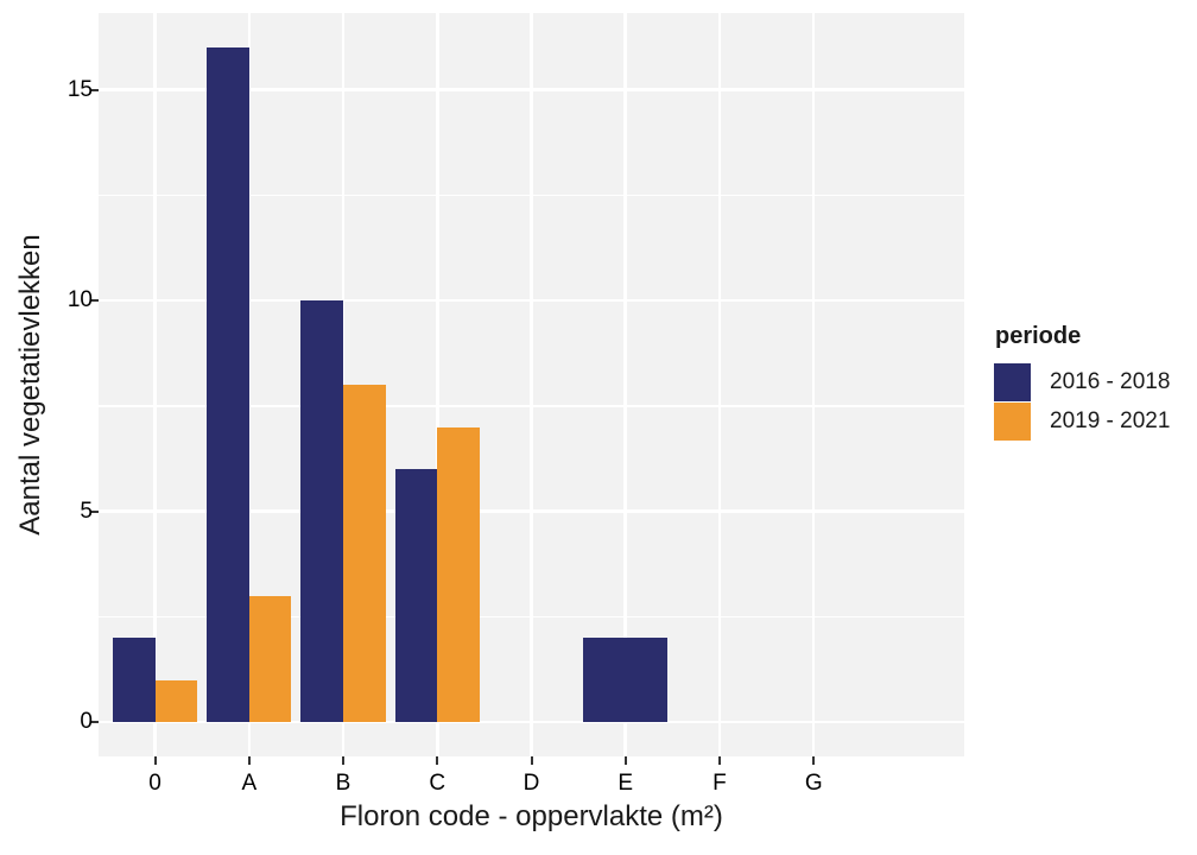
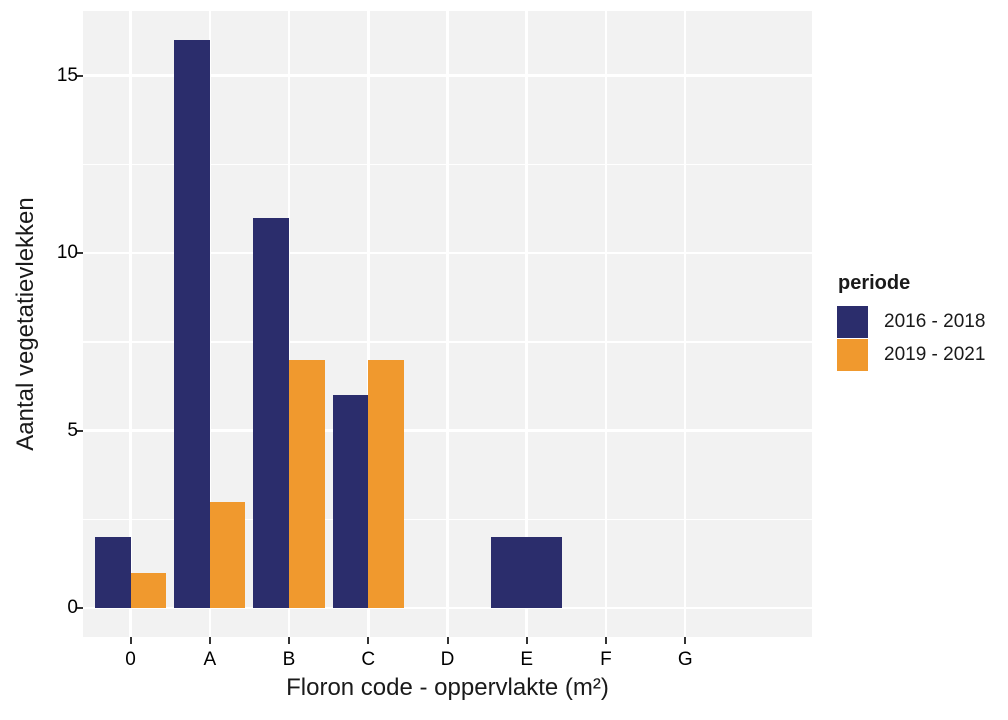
2016 - 2018/B: 10 -> 11
2019 - 2021/B: 8 -> 7
